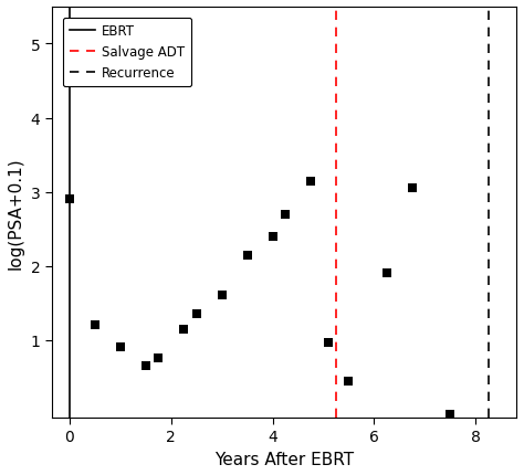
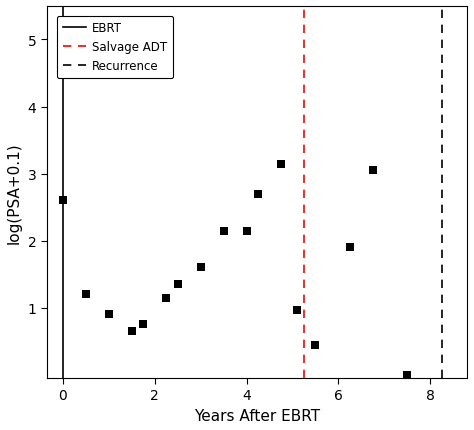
0: 2.90 -> 2.60
4: 2.40 -> 2.15
